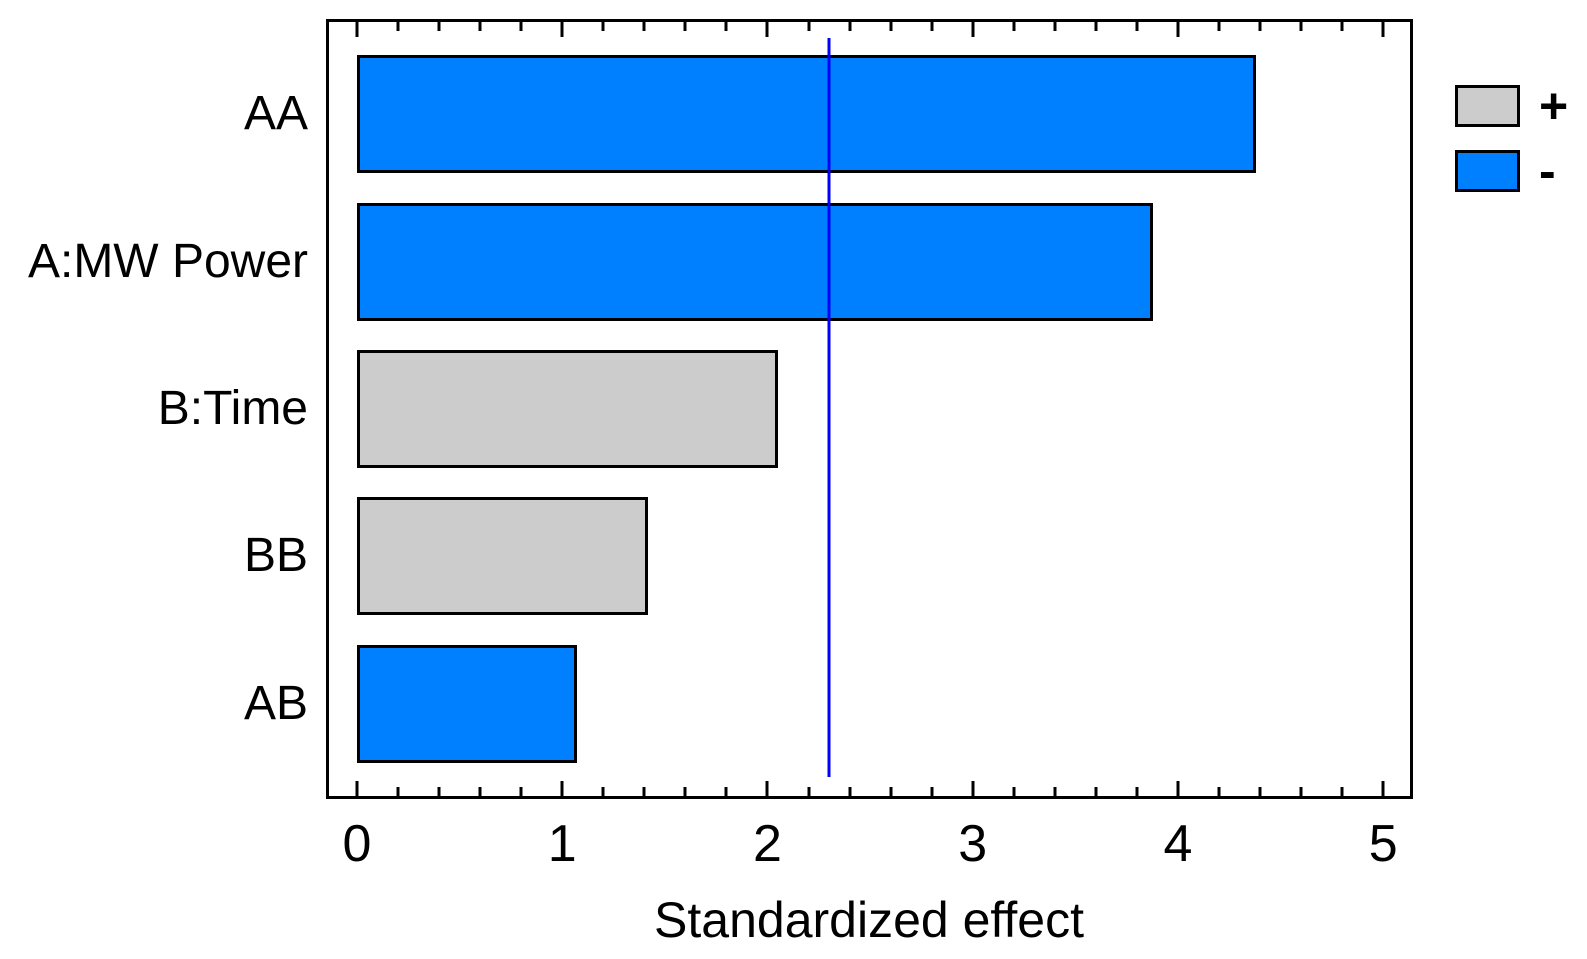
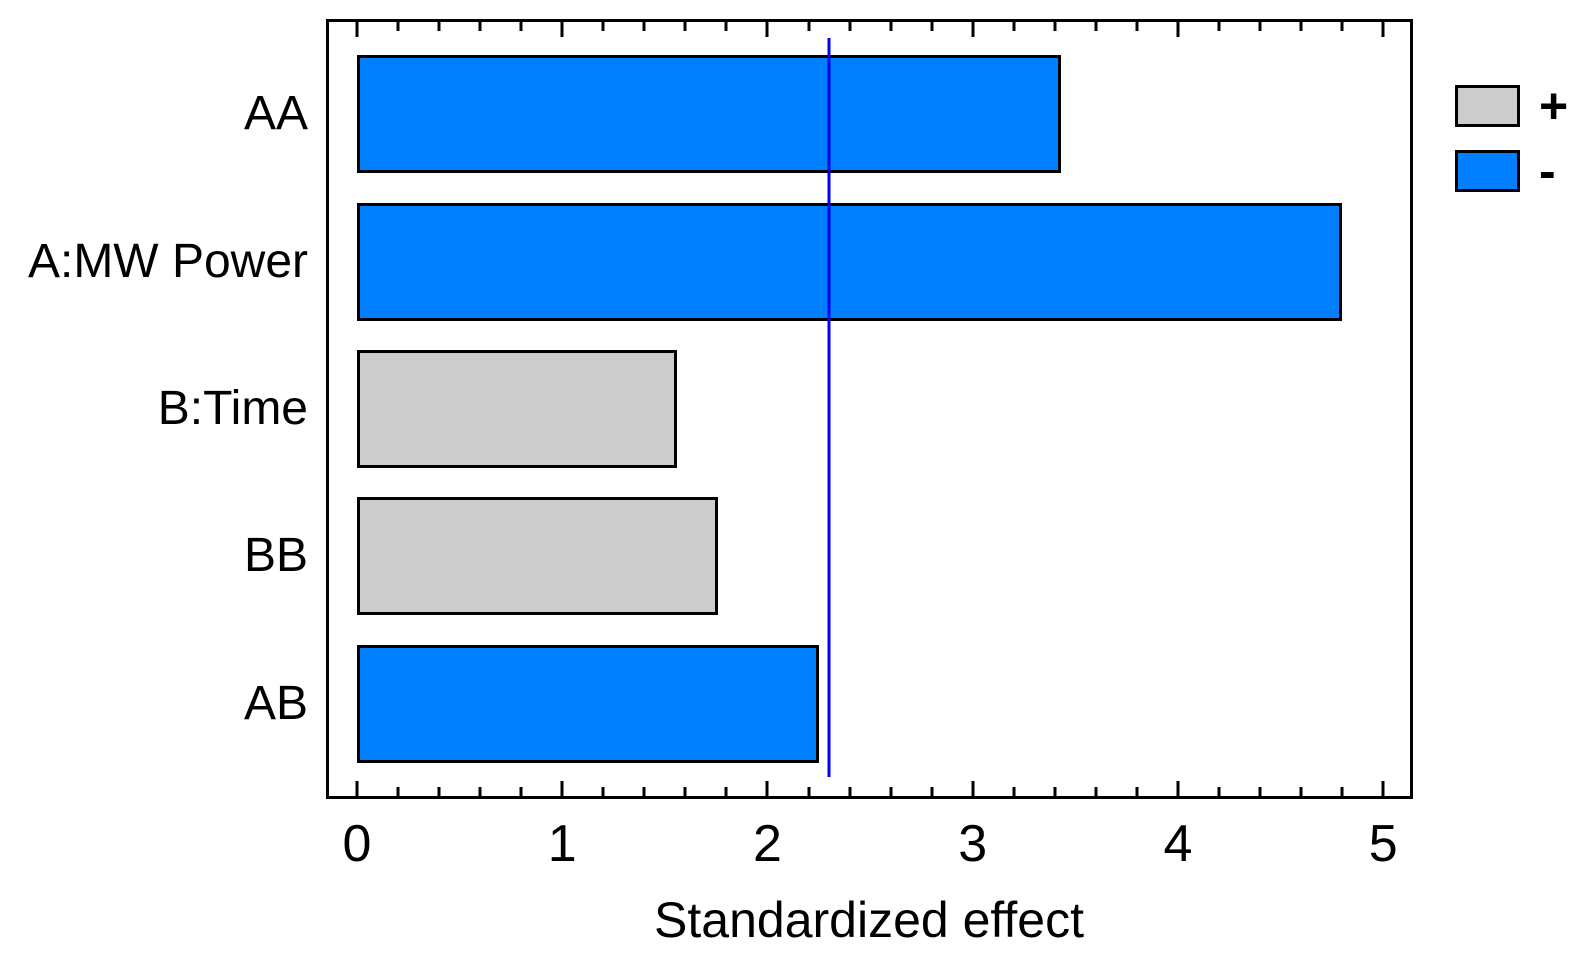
AA: 4.38 -> 3.43
A:MW Power: 3.88 -> 4.80
B:Time: 2.05 -> 1.56
BB: 1.42 -> 1.76
AB: 1.07 -> 2.25
